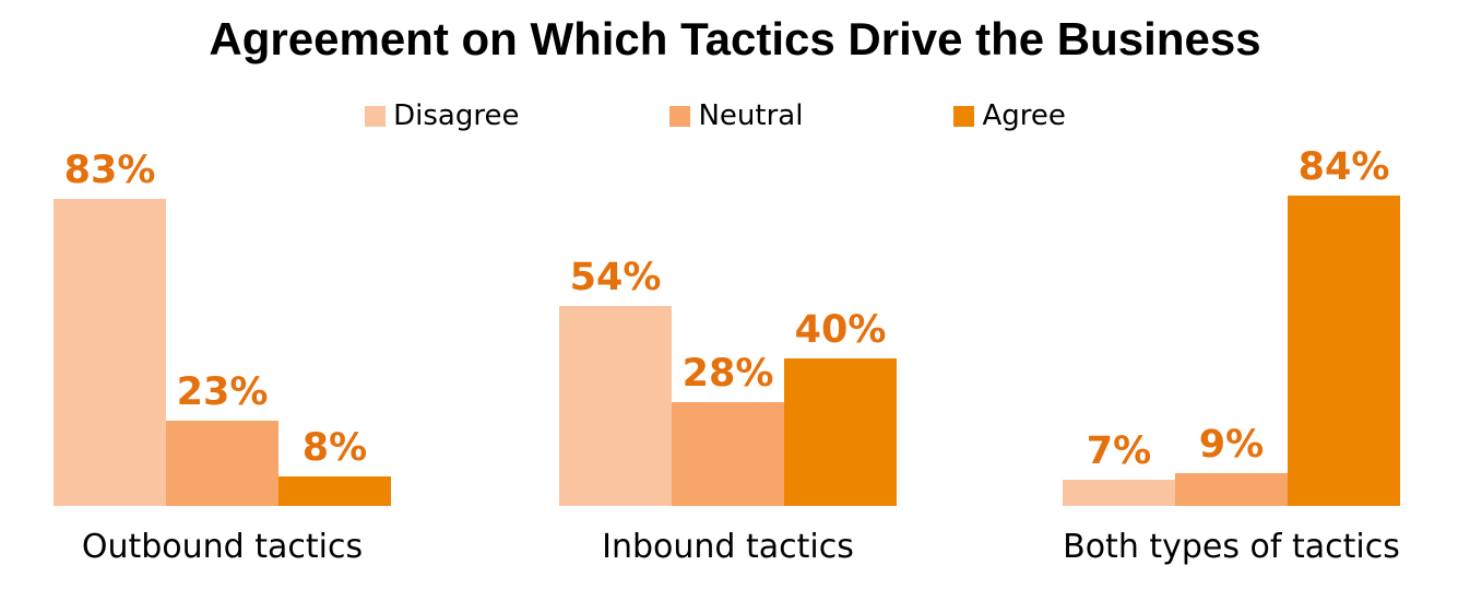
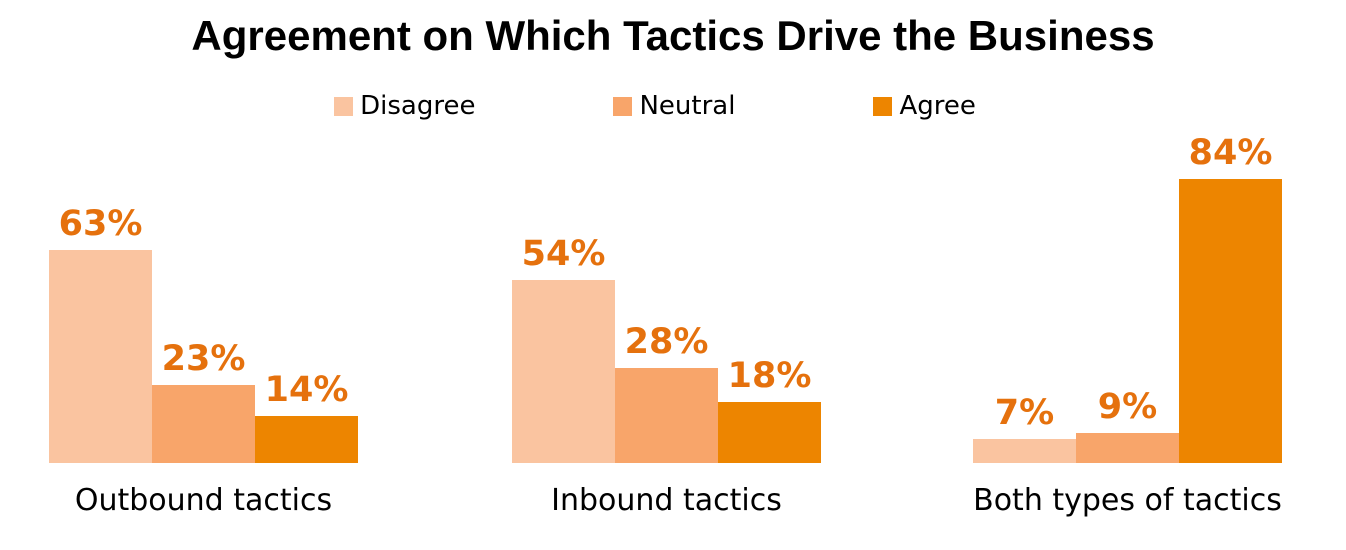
Disagree/Outbound tactics: 83% -> 63%
Agree/Outbound tactics: 8% -> 14%
Agree/Inbound tactics: 40% -> 18%
